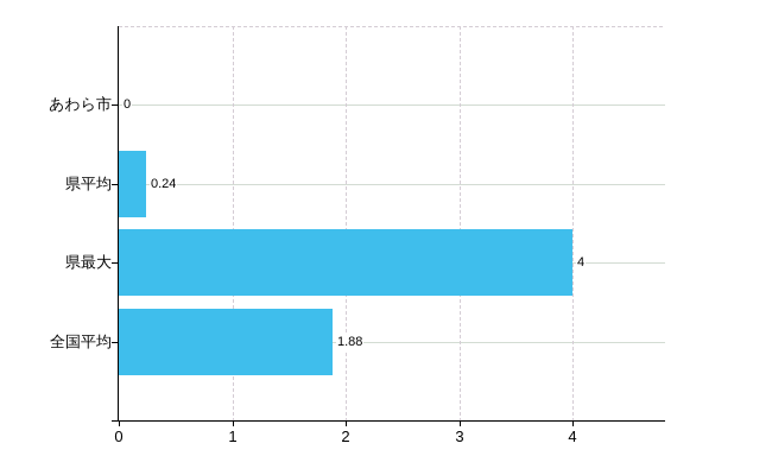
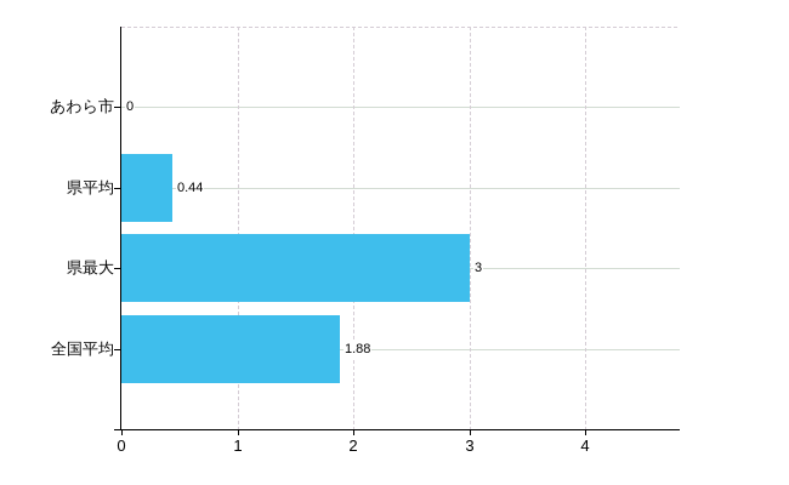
県平均: 0.24 -> 0.44
県最大: 4 -> 3
